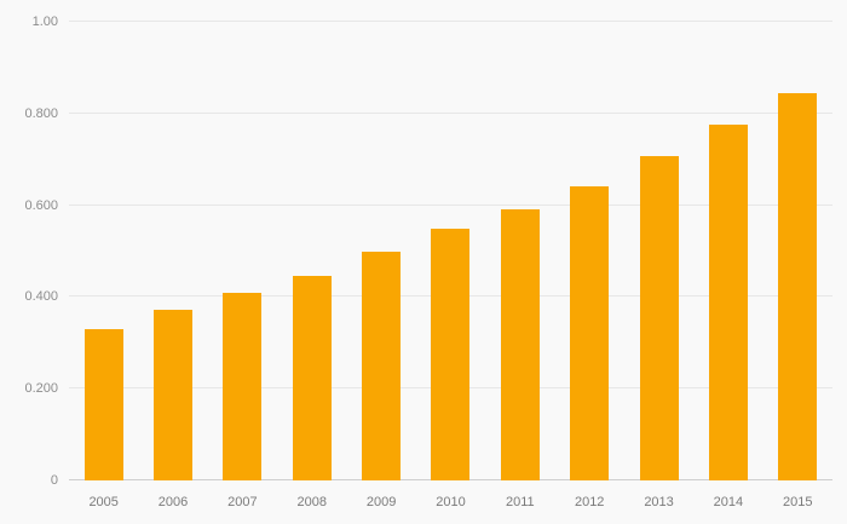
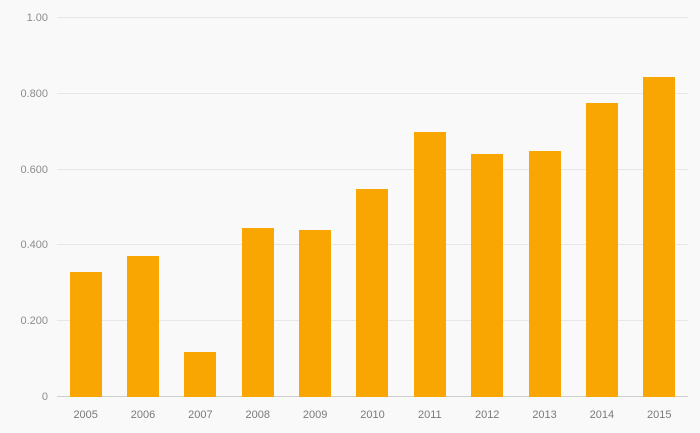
2007: 0.41 -> 0.12
2009: 0.50 -> 0.44
2011: 0.59 -> 0.70
2013: 0.71 -> 0.65
